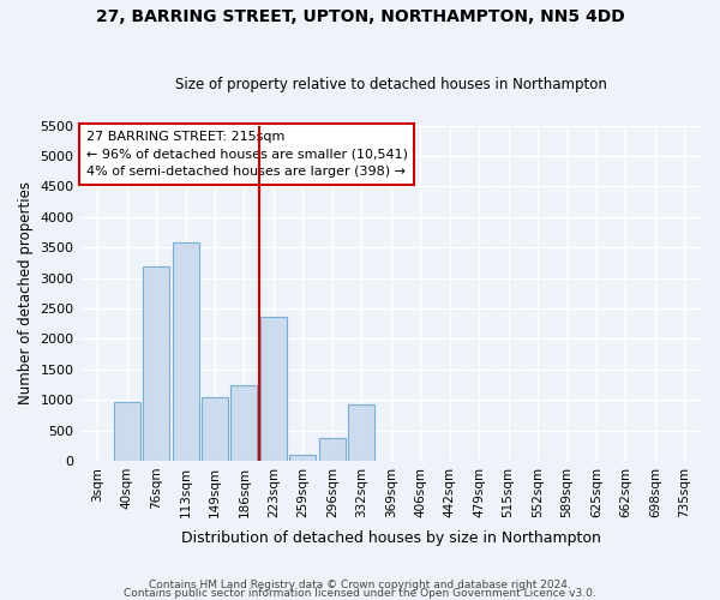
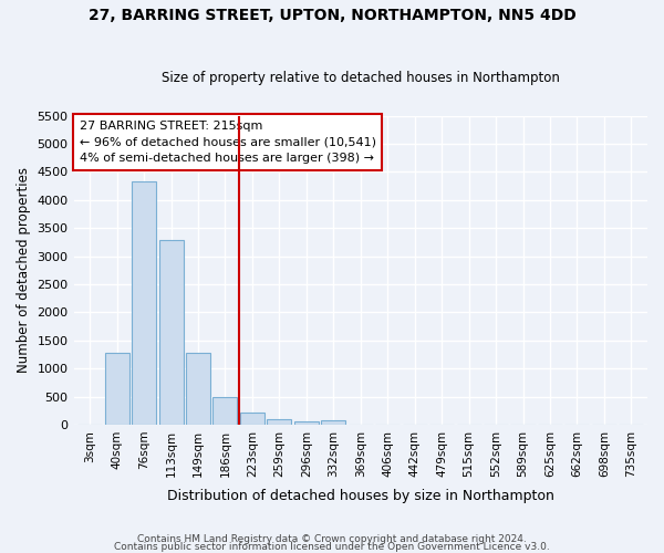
40sqm: 960 -> 1270
76sqm: 3180 -> 4320
113sqm: 3580 -> 3290
149sqm: 1040 -> 1280
186sqm: 1240 -> 490
223sqm: 2360 -> 210
296sqm: 380 -> 60
332sqm: 920 -> 80
